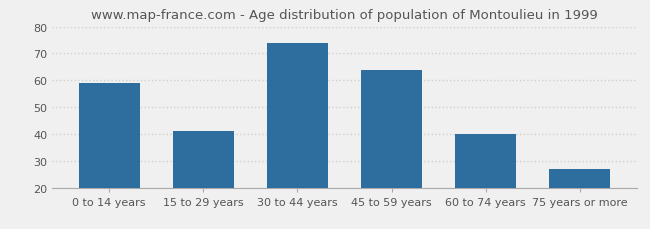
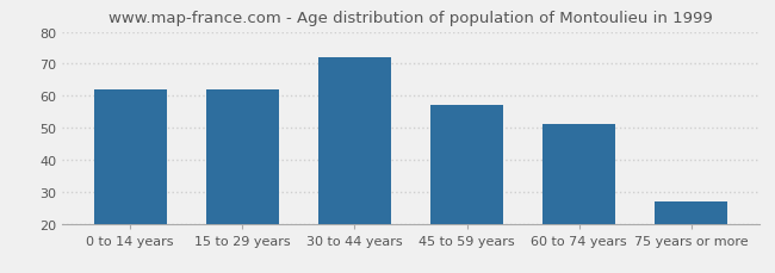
0 to 14 years: 59 -> 62
15 to 29 years: 41 -> 62
30 to 44 years: 74 -> 72
45 to 59 years: 64 -> 57
60 to 74 years: 40 -> 51
